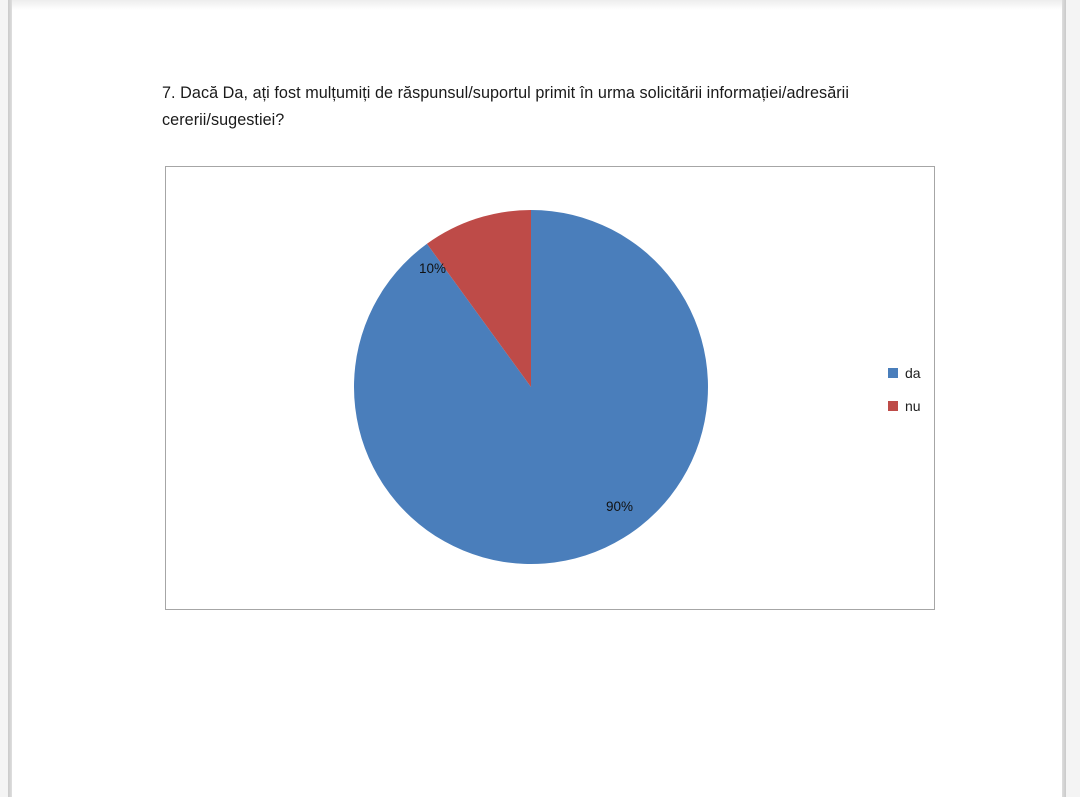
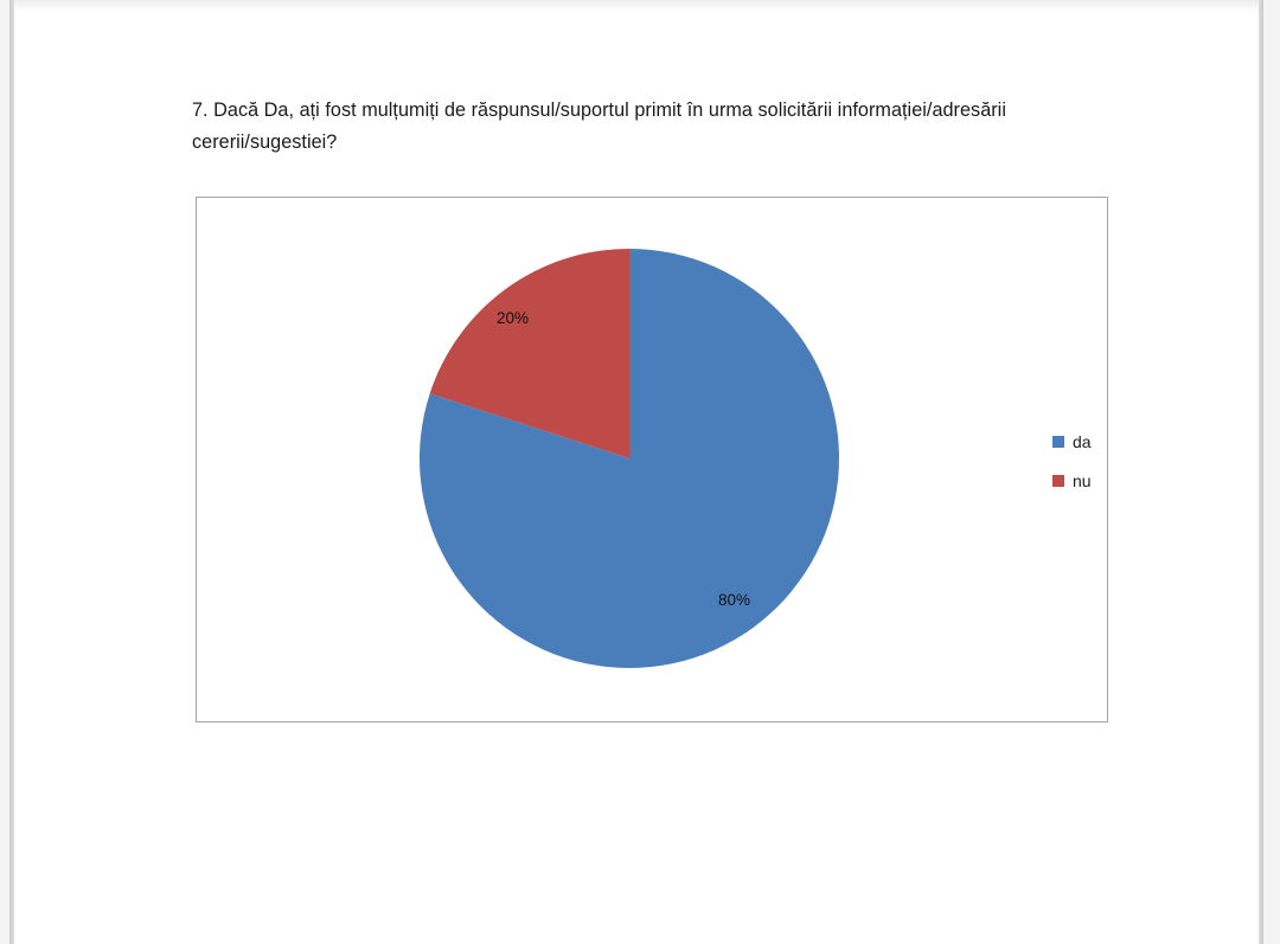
da: 90% -> 80%
nu: 10% -> 20%
